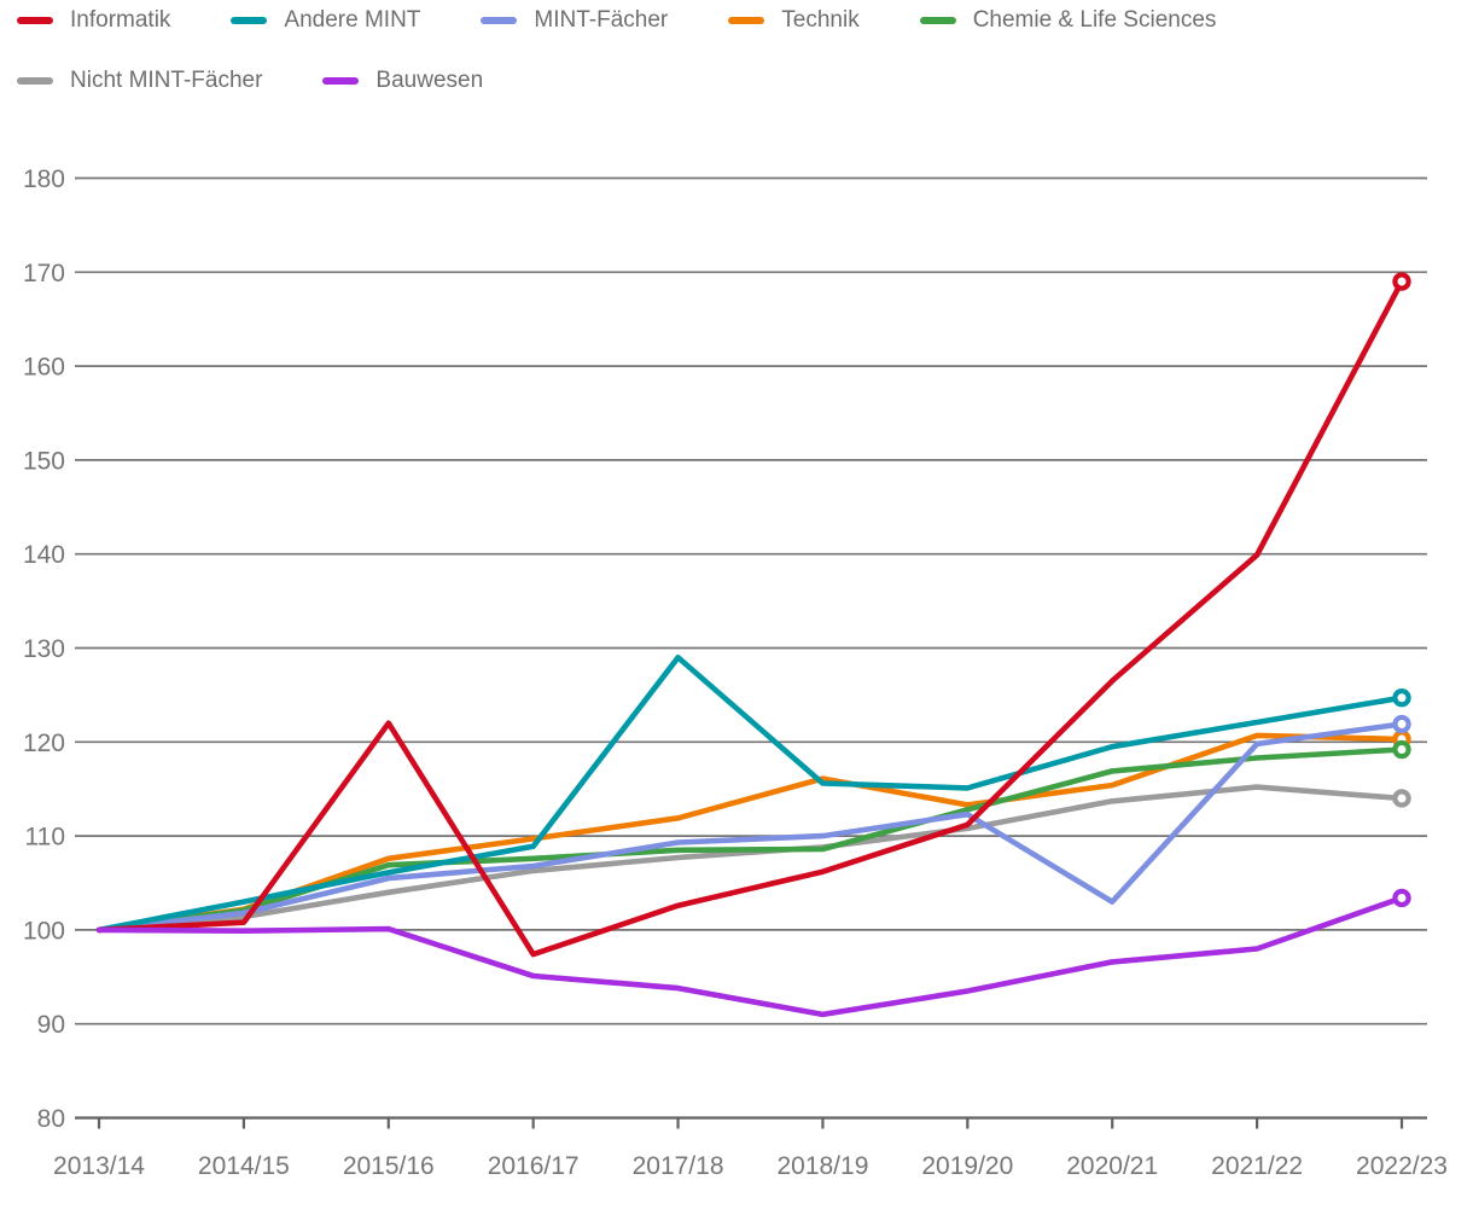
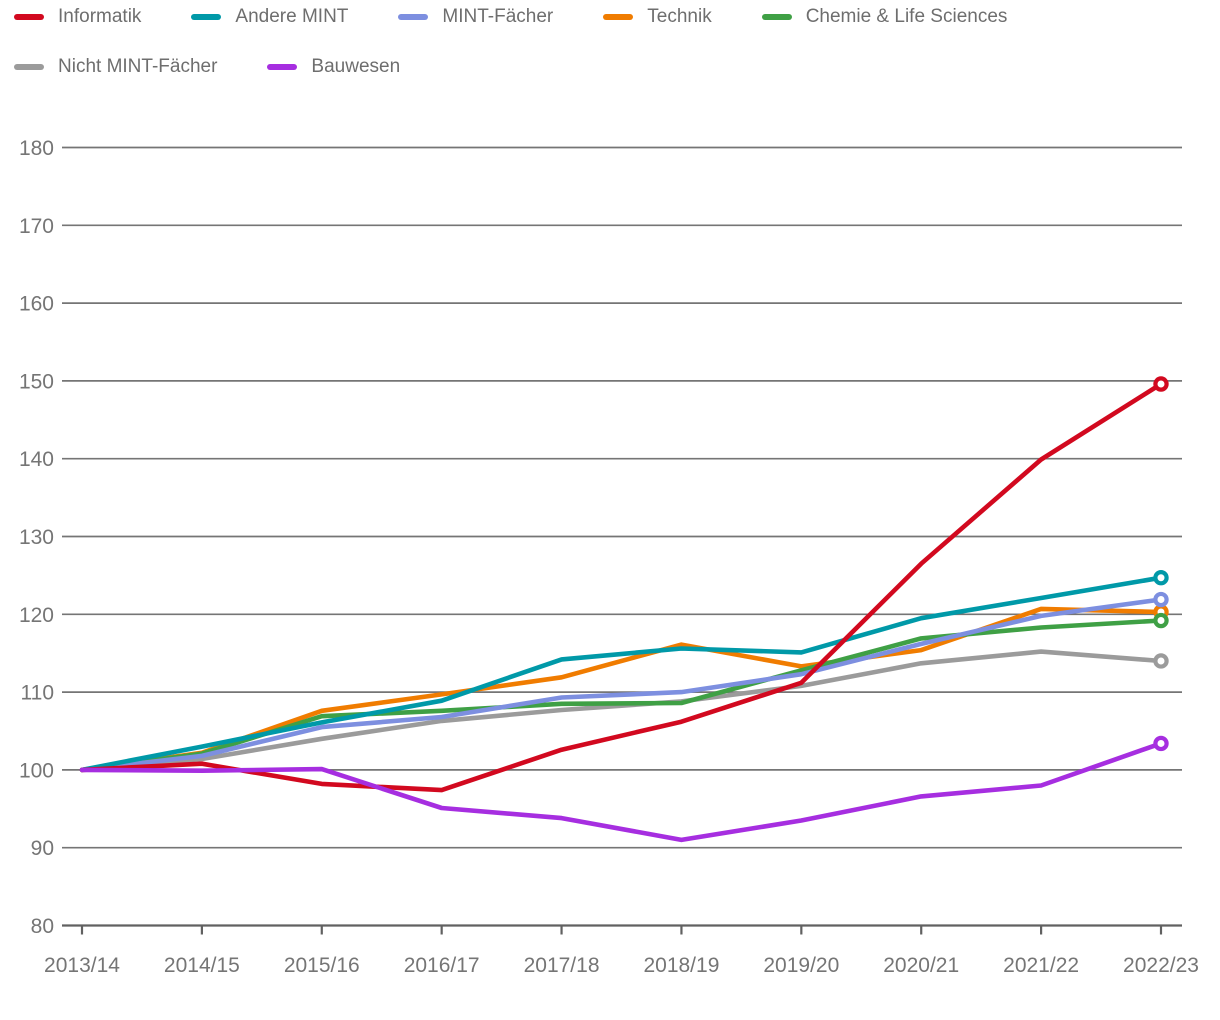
Informatik/2015/16: 122 -> 98
Andere MINT/2017/18: 129 -> 114
MINT-Fächer/2020/21: 103 -> 116
Informatik/2022/23: 169 -> 150
